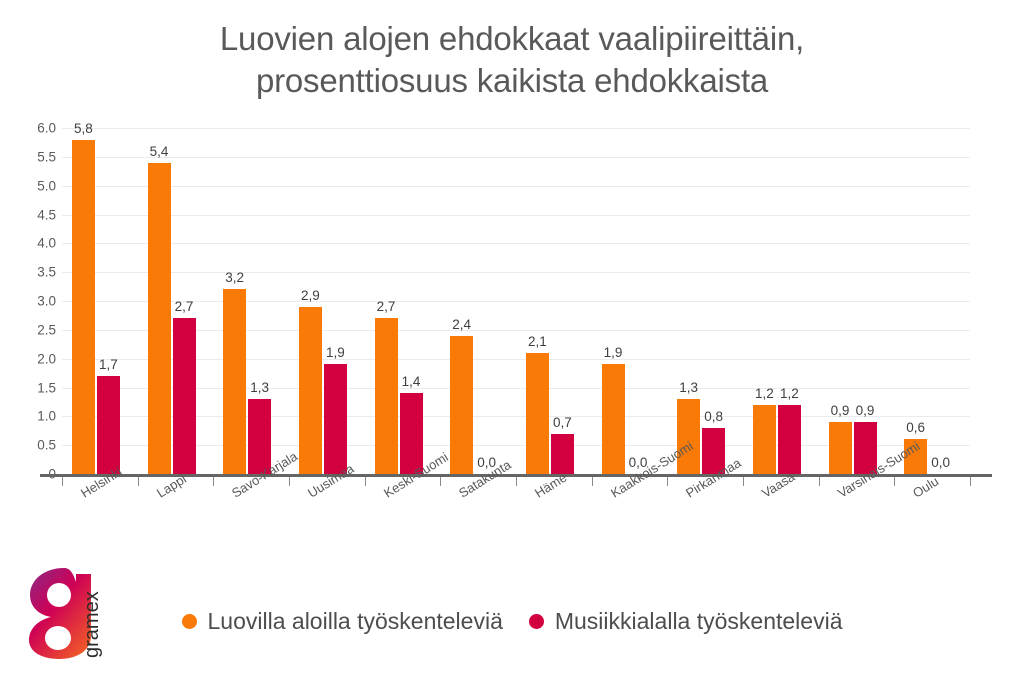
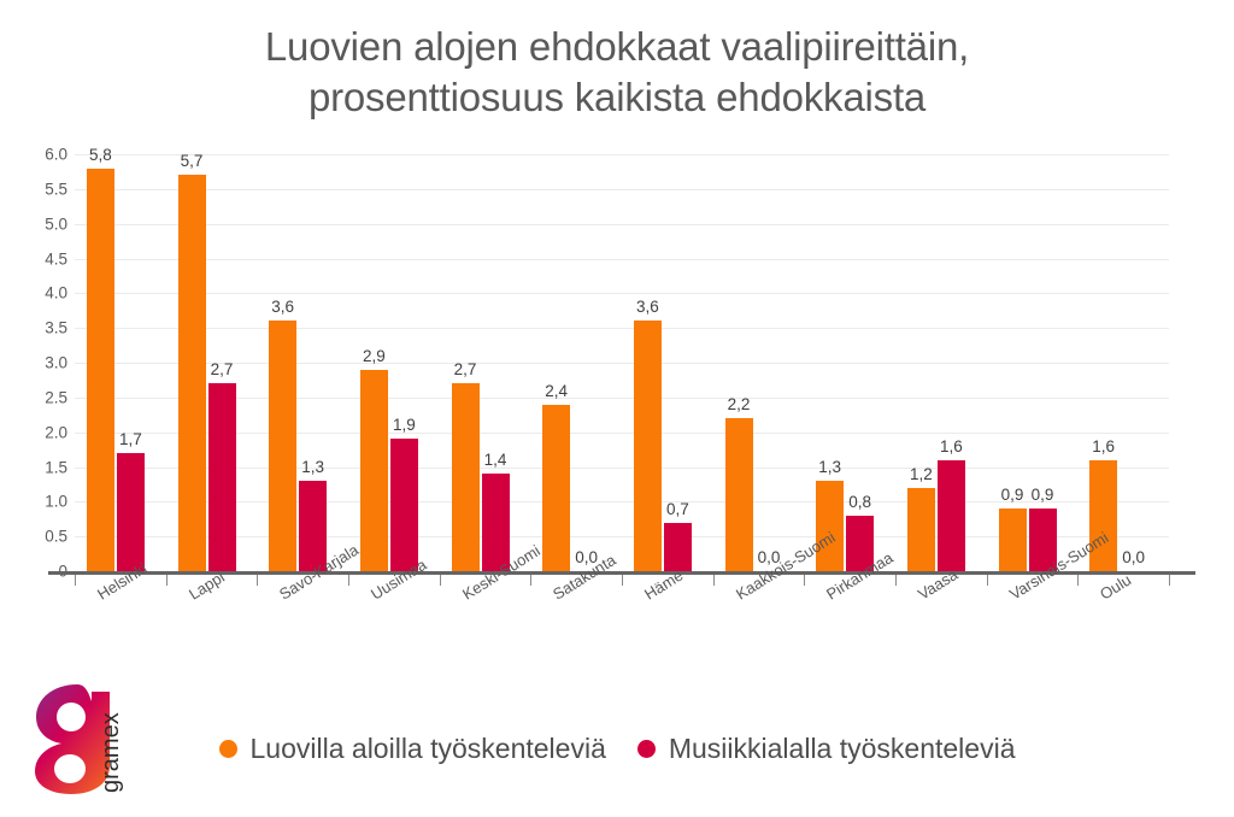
Luovilla aloilla työskenteleviä/Lappi: 5,4 -> 5,7
Luovilla aloilla työskenteleviä/Savo-Karjala: 3,2 -> 3,6
Luovilla aloilla työskenteleviä/Häme: 2,1 -> 3,6
Luovilla aloilla työskenteleviä/Kaakkois-Suomi: 1,9 -> 2,2
Musiikkialalla työskenteleviä/Vaasa: 1,2 -> 1,6
Luovilla aloilla työskenteleviä/Oulu: 0,6 -> 1,6
